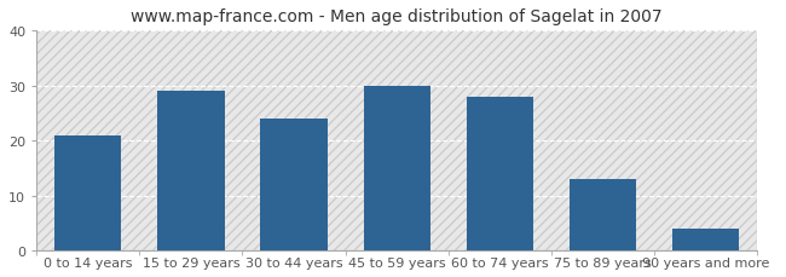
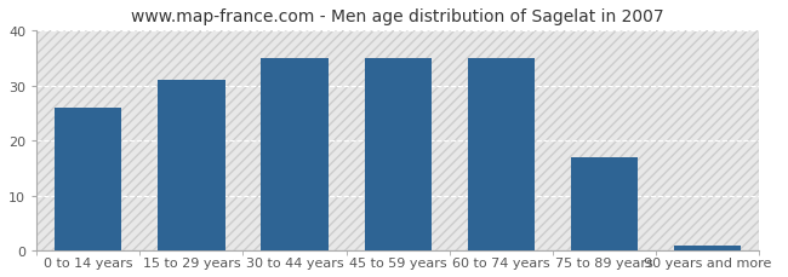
0 to 14 years: 21 -> 26
15 to 29 years: 29 -> 31
30 to 44 years: 24 -> 35
45 to 59 years: 30 -> 35
60 to 74 years: 28 -> 35
75 to 89 years: 13 -> 17
90 years and more: 4 -> 1
